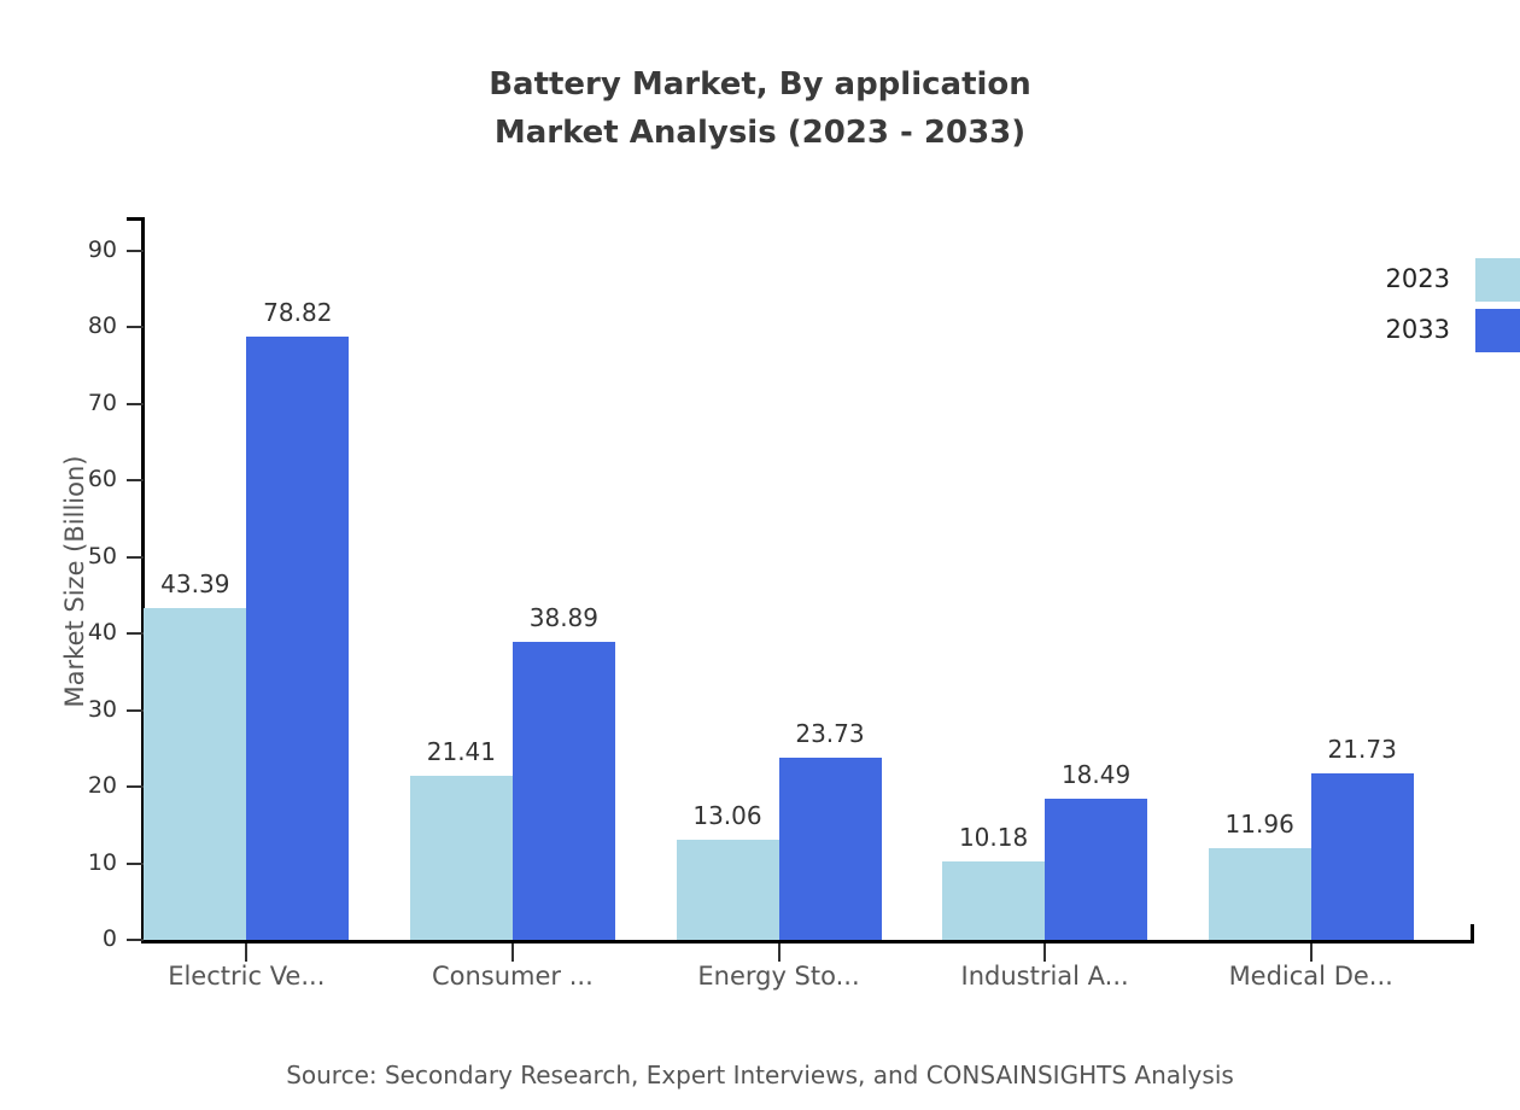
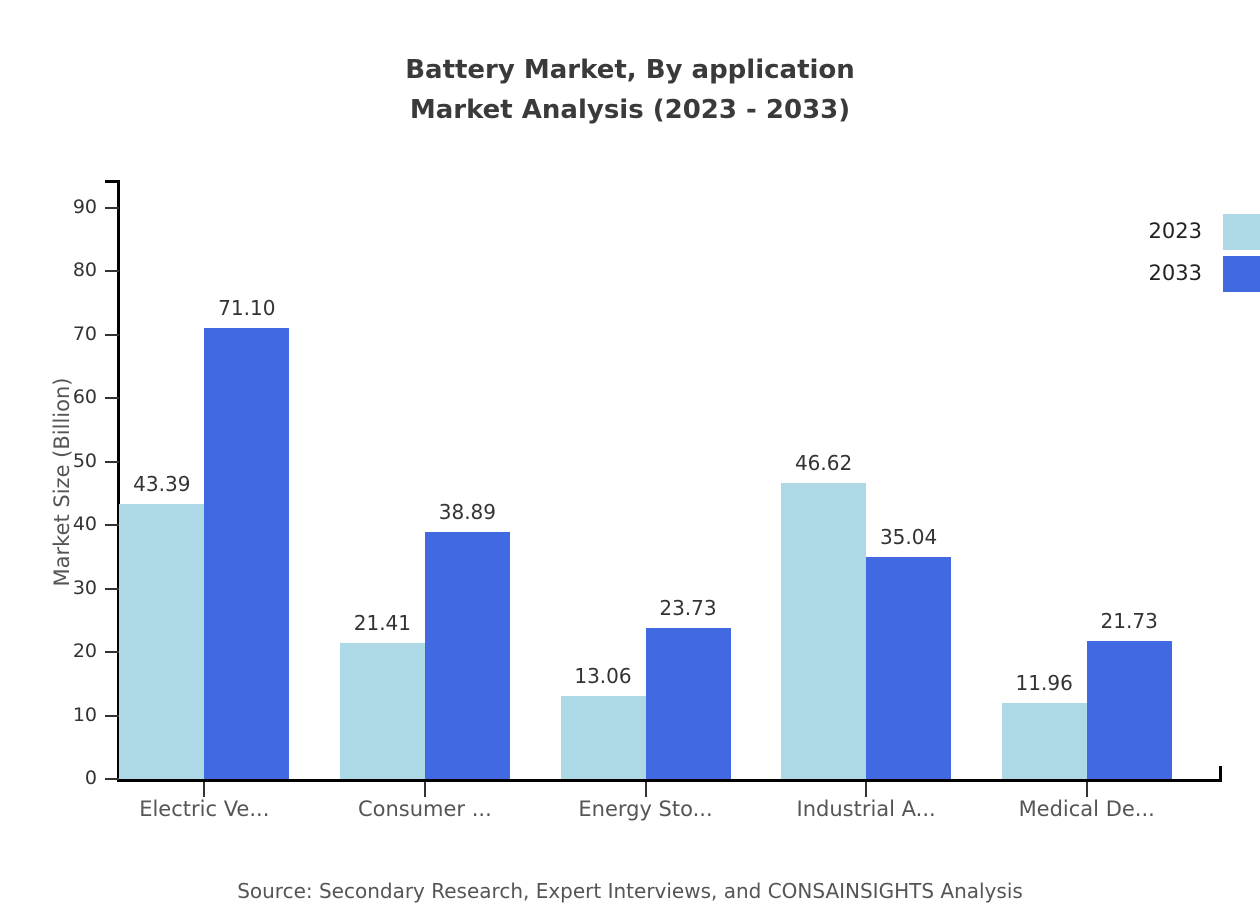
2033/Electric Ve...: 78.82 -> 71.10
2023/Industrial A...: 10.18 -> 46.62
2033/Industrial A...: 18.49 -> 35.04
